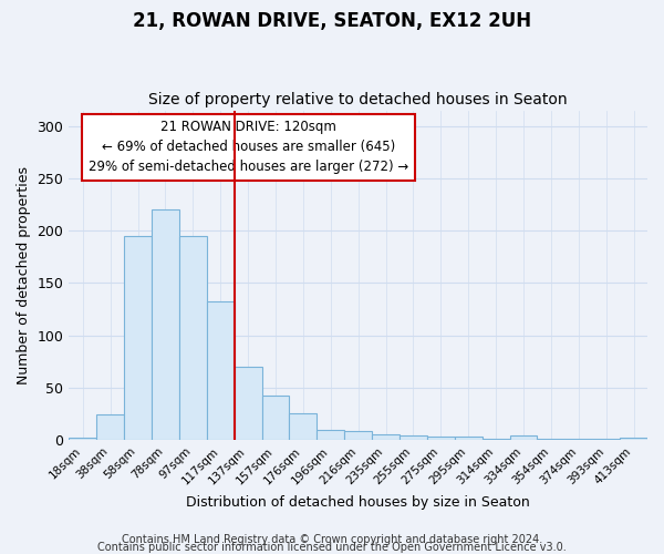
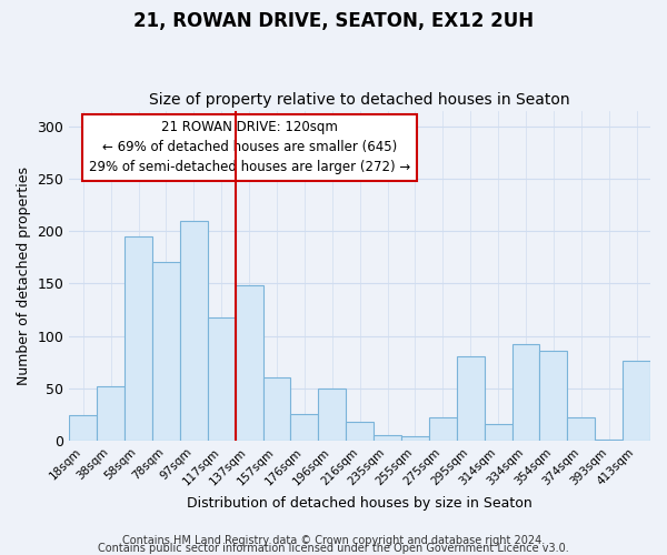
18sqm: 2 -> 24
38sqm: 24 -> 52
78sqm: 220 -> 170
97sqm: 195 -> 210
117sqm: 132 -> 118
137sqm: 70 -> 148
157sqm: 42 -> 60
196sqm: 10 -> 50
216sqm: 8 -> 18
275sqm: 3 -> 22
295sqm: 3 -> 80
314sqm: 1 -> 16
334sqm: 4 -> 92
354sqm: 1 -> 86
374sqm: 1 -> 22
413sqm: 2 -> 76
